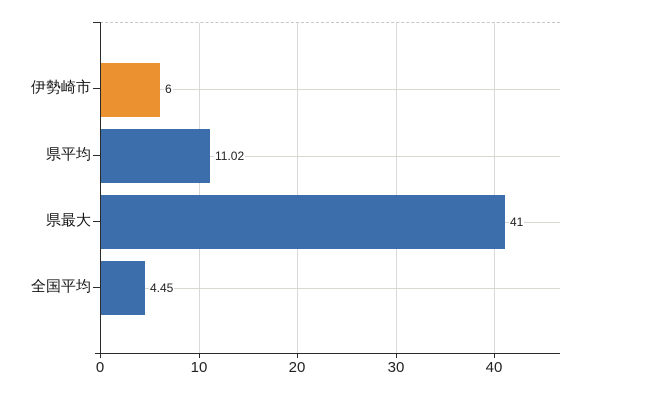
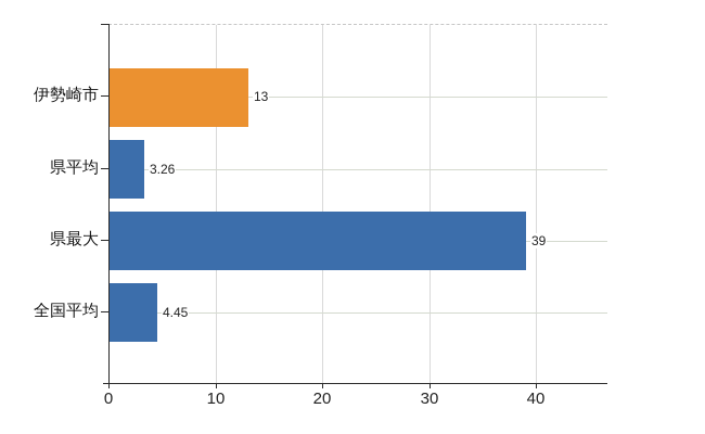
伊勢崎市: 6 -> 13
県平均: 11.02 -> 3.26
県最大: 41 -> 39
